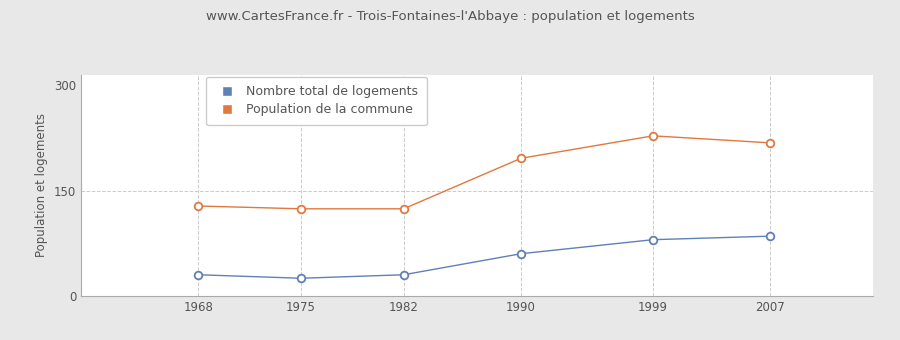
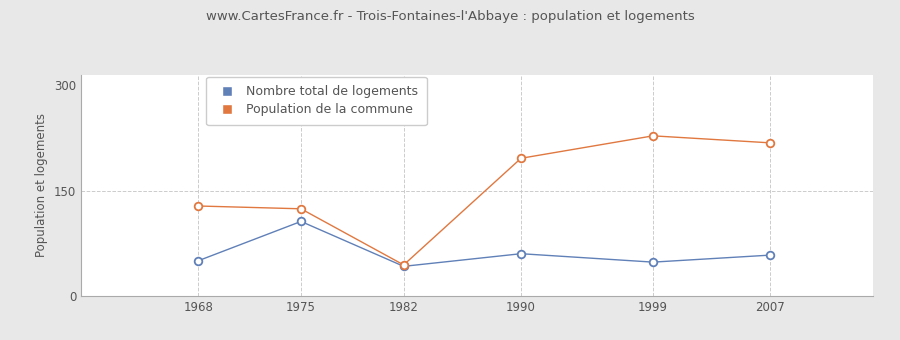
Nombre total de logements/1968: 30 -> 50
Nombre total de logements/1975: 25 -> 106
Nombre total de logements/1982: 30 -> 42
Population de la commune/1982: 124 -> 44
Nombre total de logements/1999: 80 -> 48
Nombre total de logements/2007: 85 -> 58
